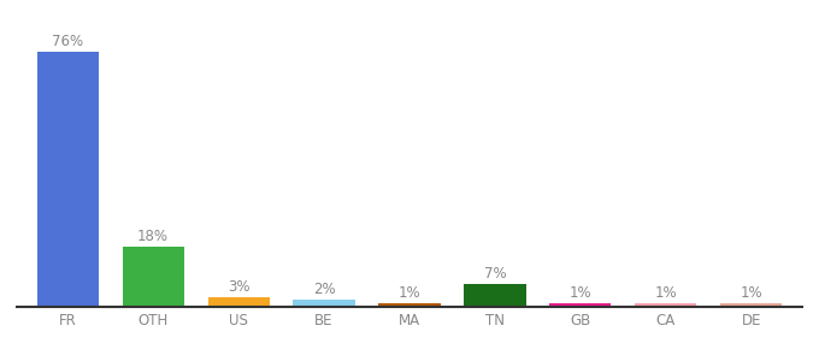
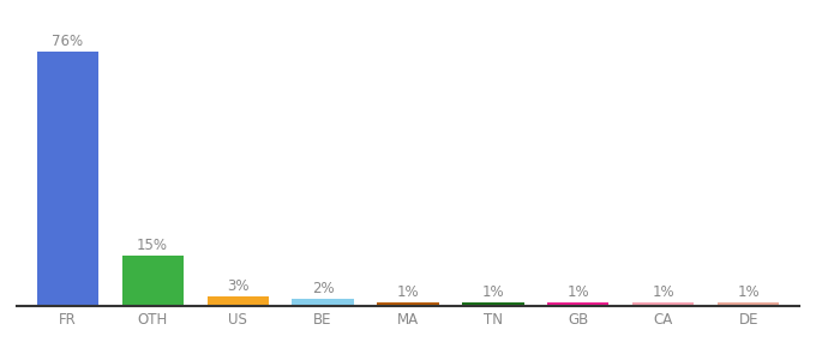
OTH: 18% -> 15%
TN: 7% -> 1%
